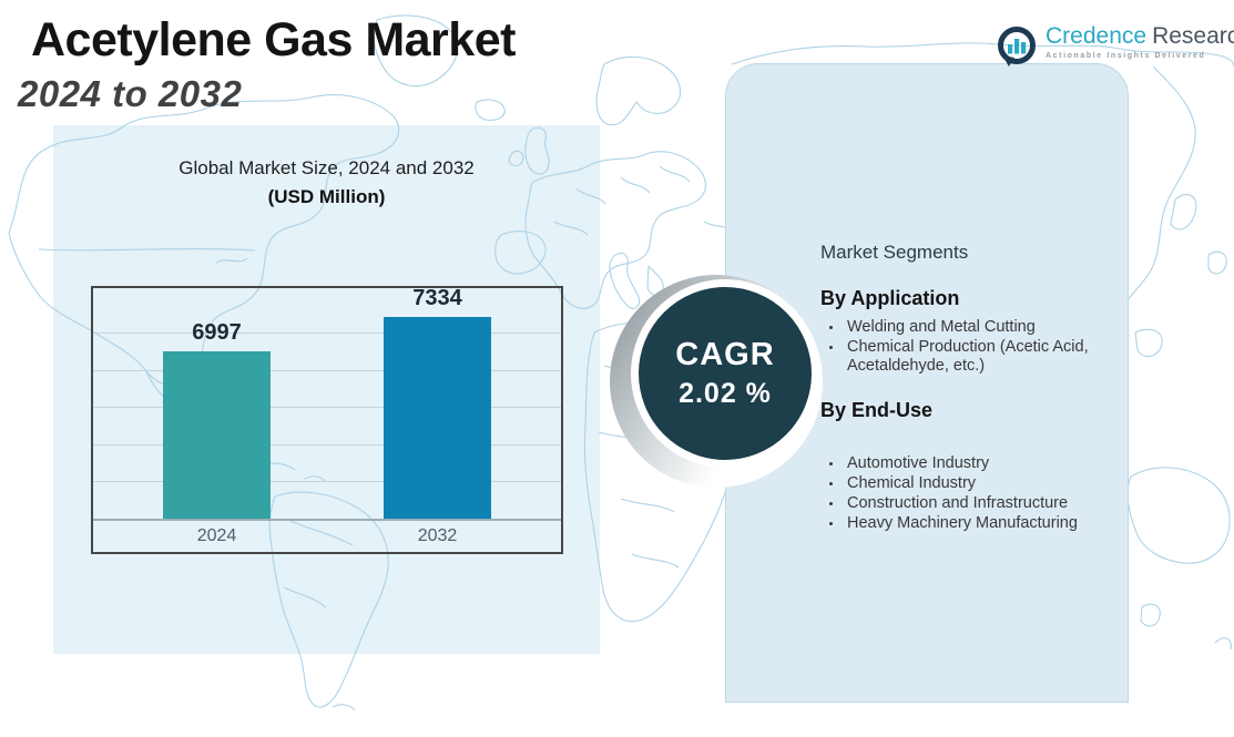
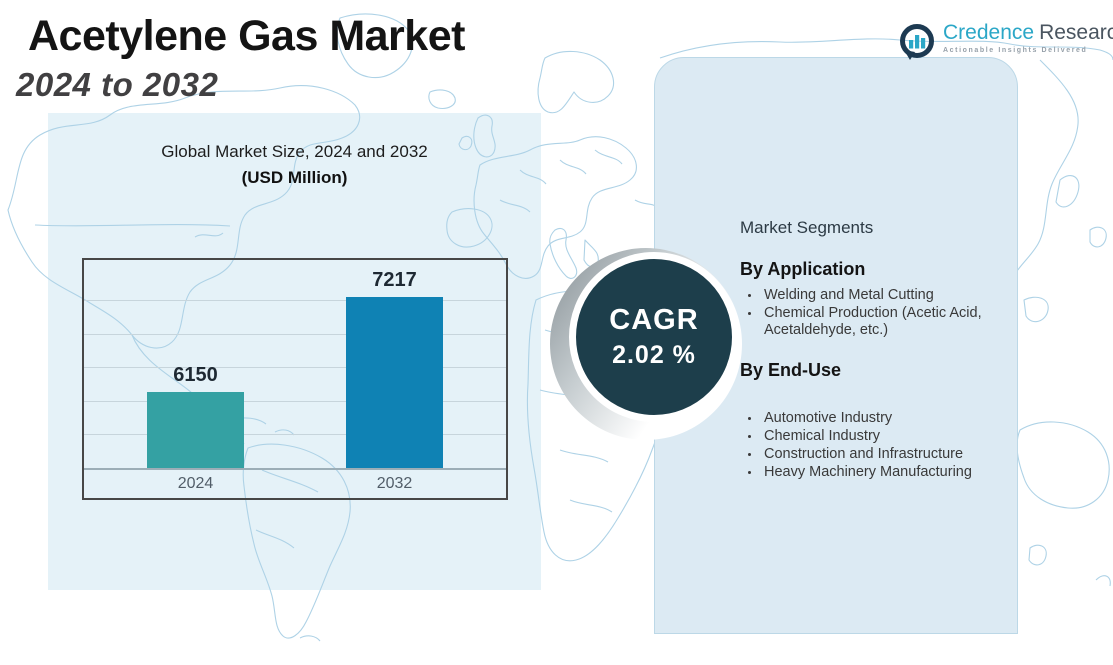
2024: 6997 -> 6150
2032: 7334 -> 7217
